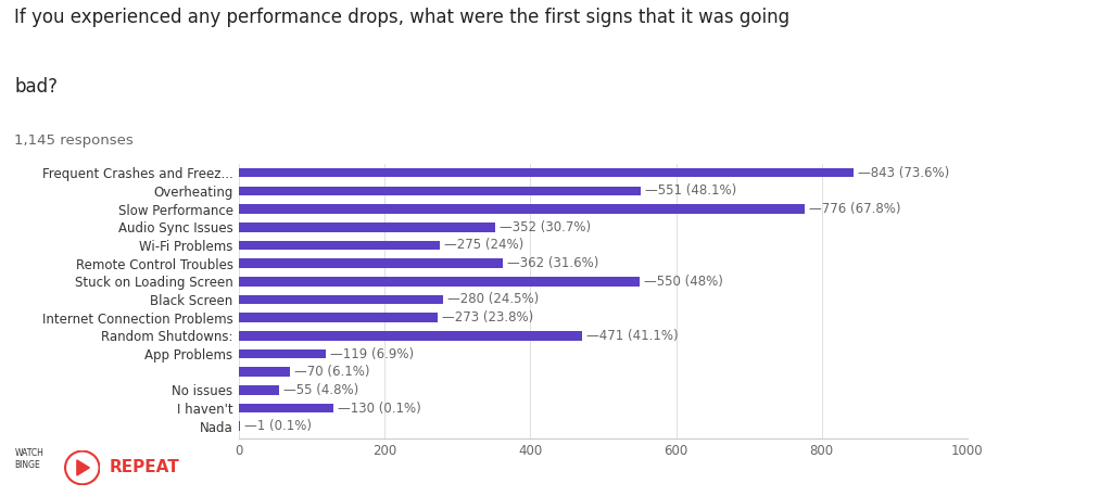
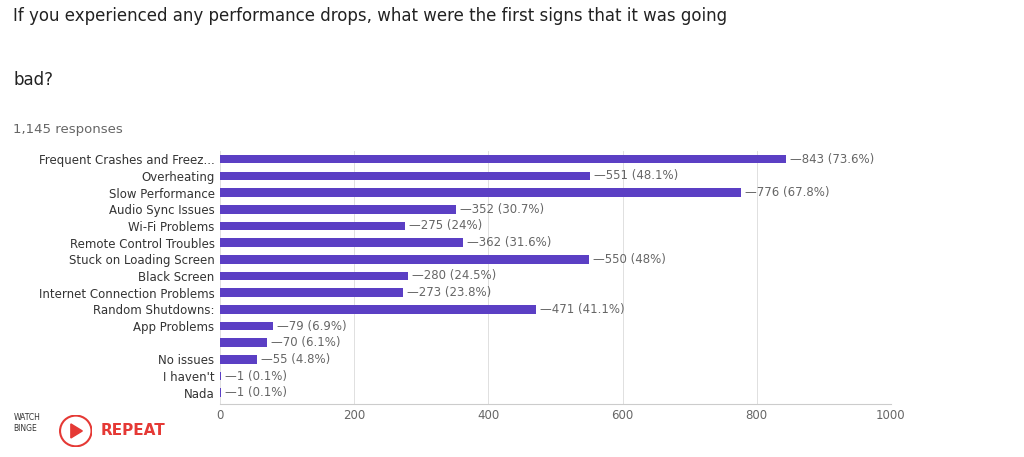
App Problems: —119 -> —79
I haven't: —130 -> —1
